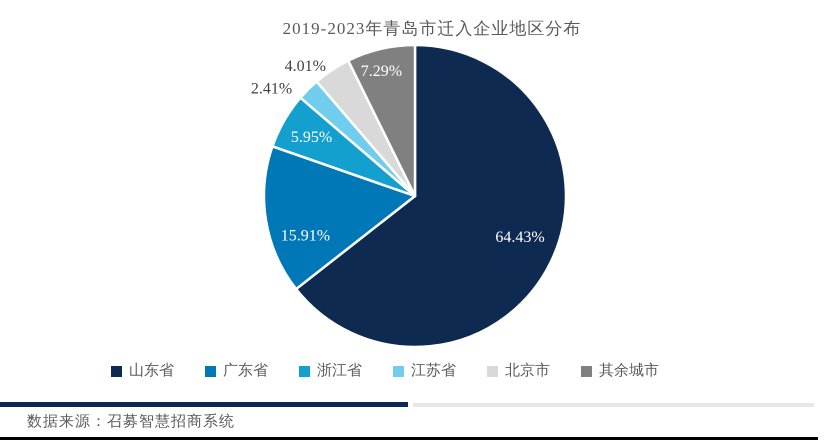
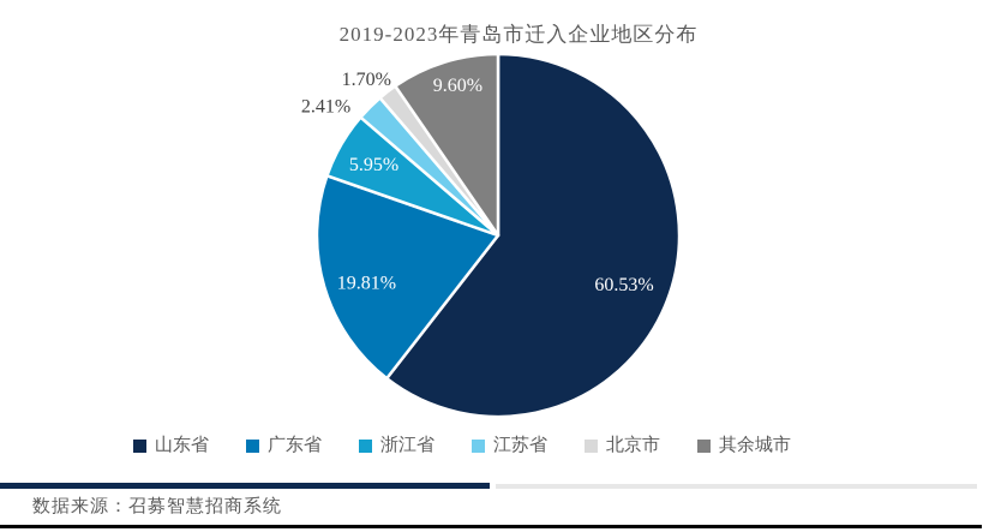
山东省: 64.43% -> 60.53%
广东省: 15.91% -> 19.81%
北京市: 4.01% -> 1.70%
其余城市: 7.29% -> 9.60%
